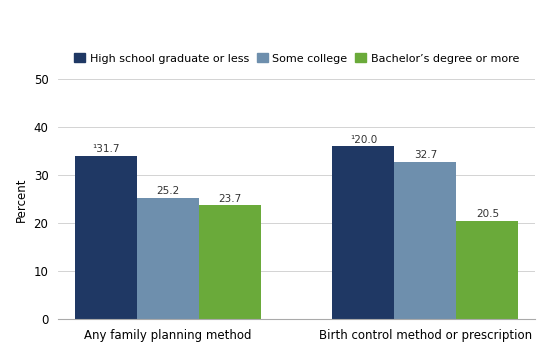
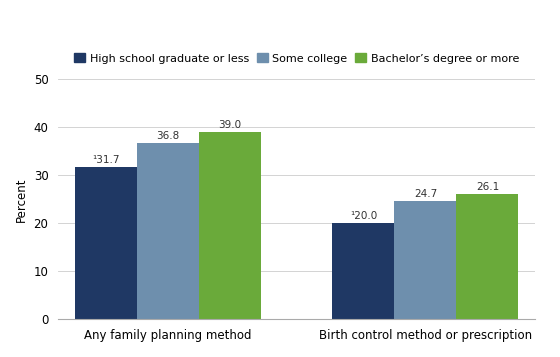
High school graduate or less/Any family planning method: 34.0 -> 31.7
Some college/Any family planning method: 25.2 -> 36.8
Bachelor’s degree or more/Any family planning method: 23.7 -> 39.0
High school graduate or less/Birth control method or prescription: 36.0 -> 20.0
Some college/Birth control method or prescription: 32.7 -> 24.7
Bachelor’s degree or more/Birth control method or prescription: 20.5 -> 26.1
